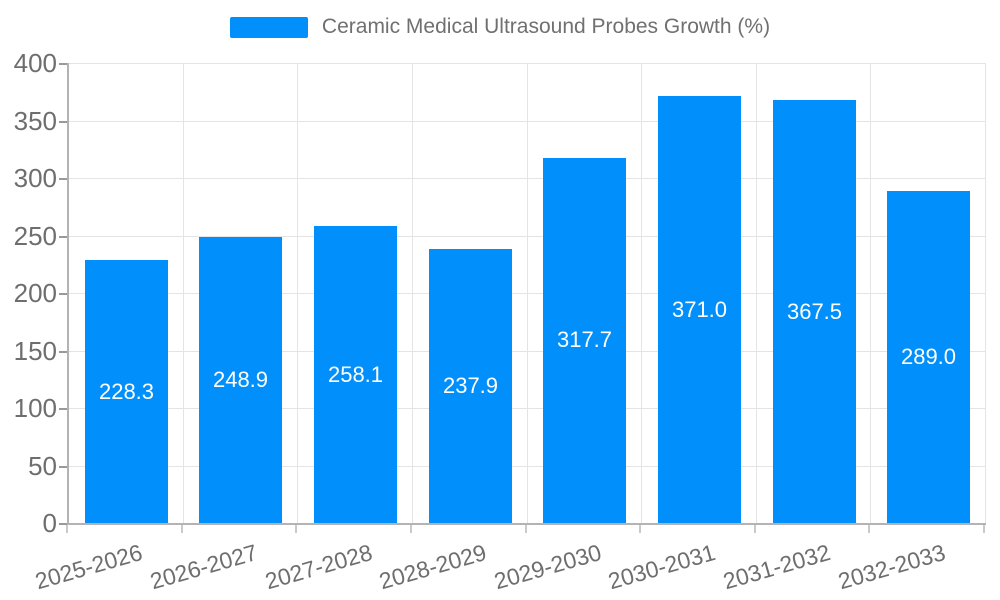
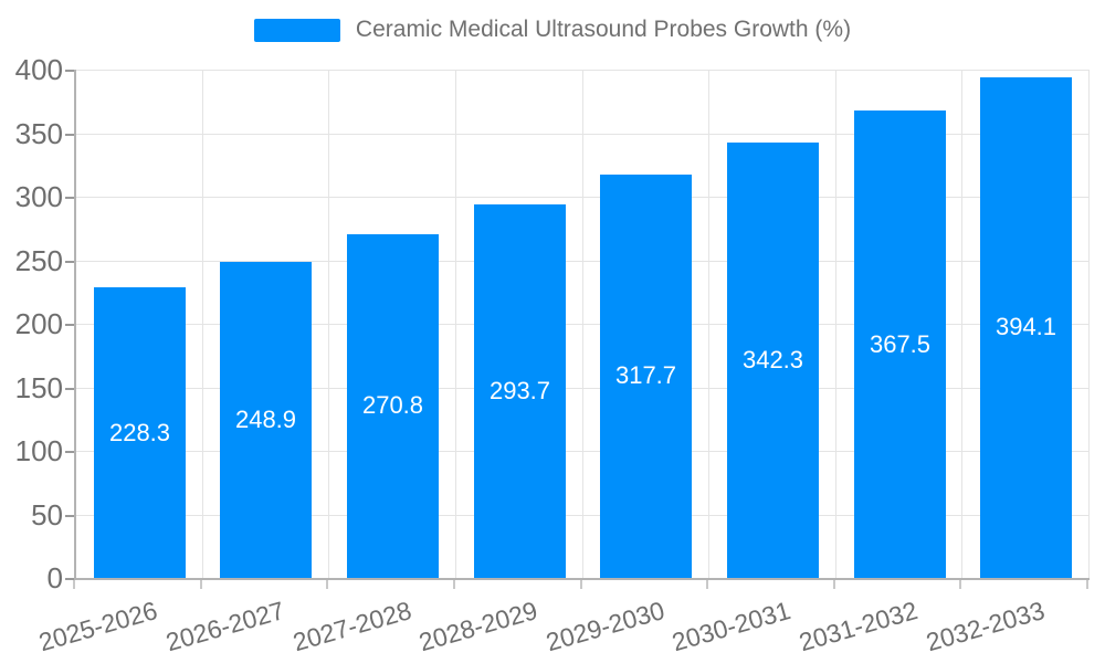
2027-2028: 258.1 -> 270.8
2028-2029: 237.9 -> 293.7
2030-2031: 371.0 -> 342.3
2032-2033: 289.0 -> 394.1
